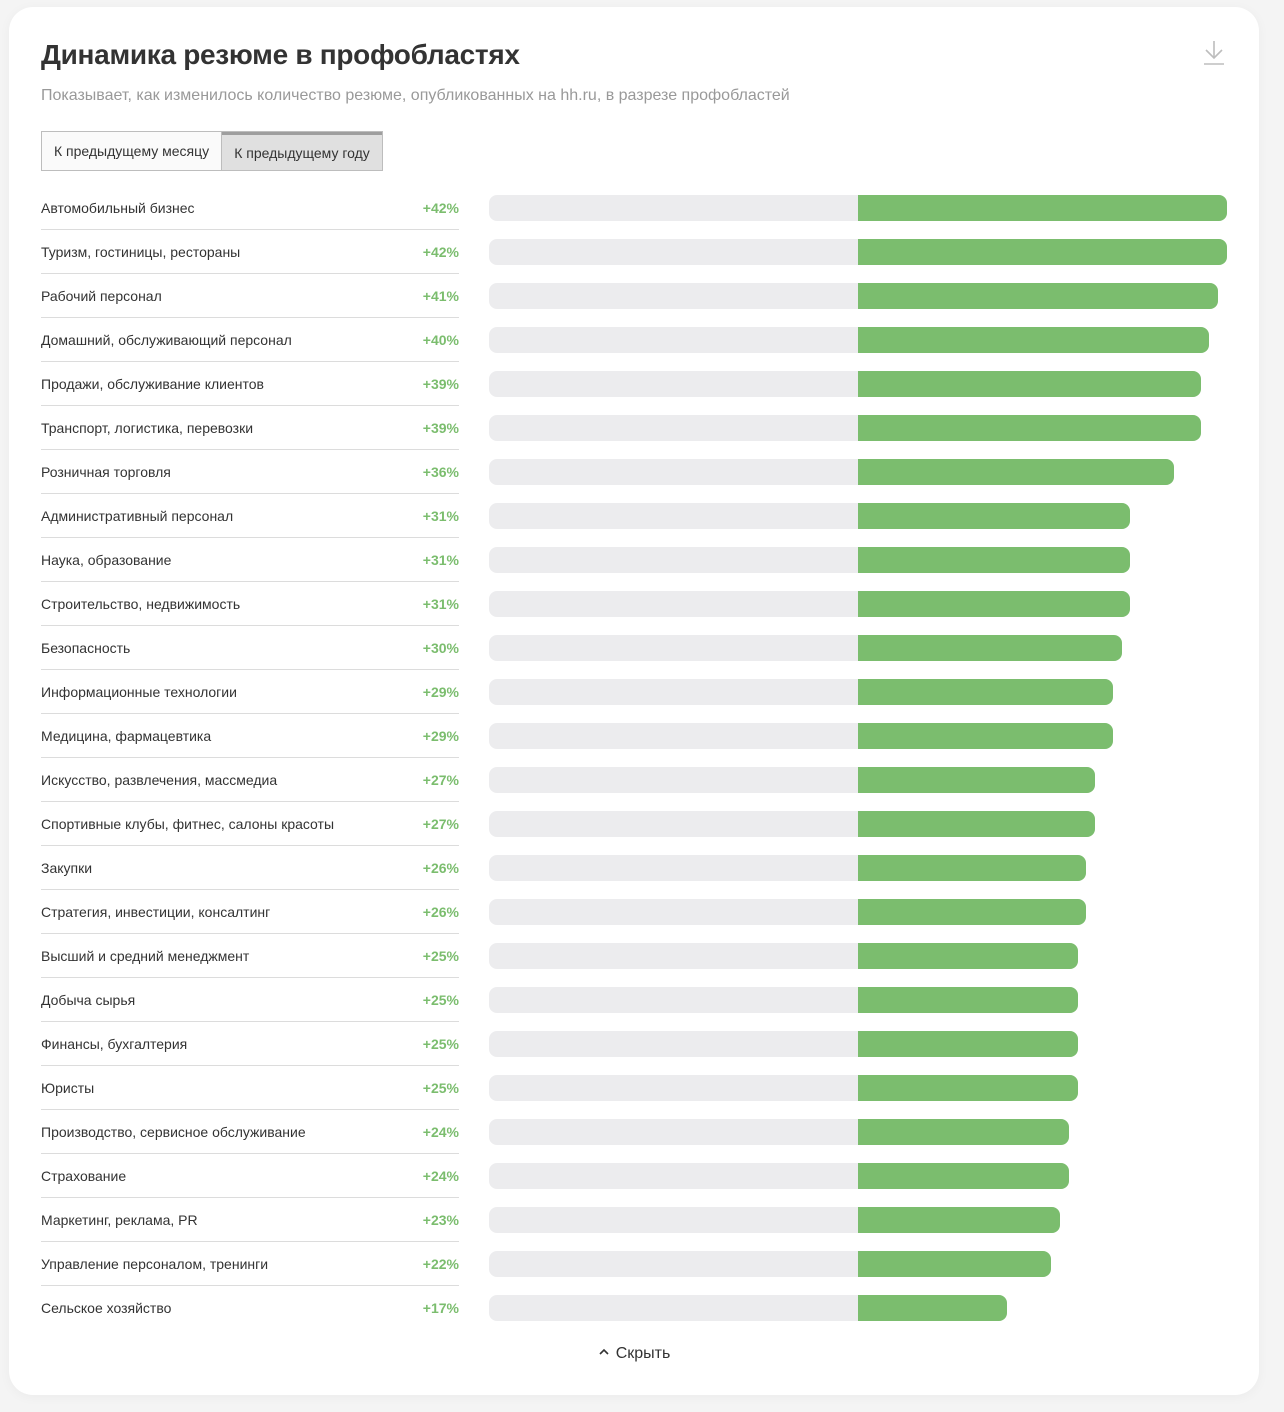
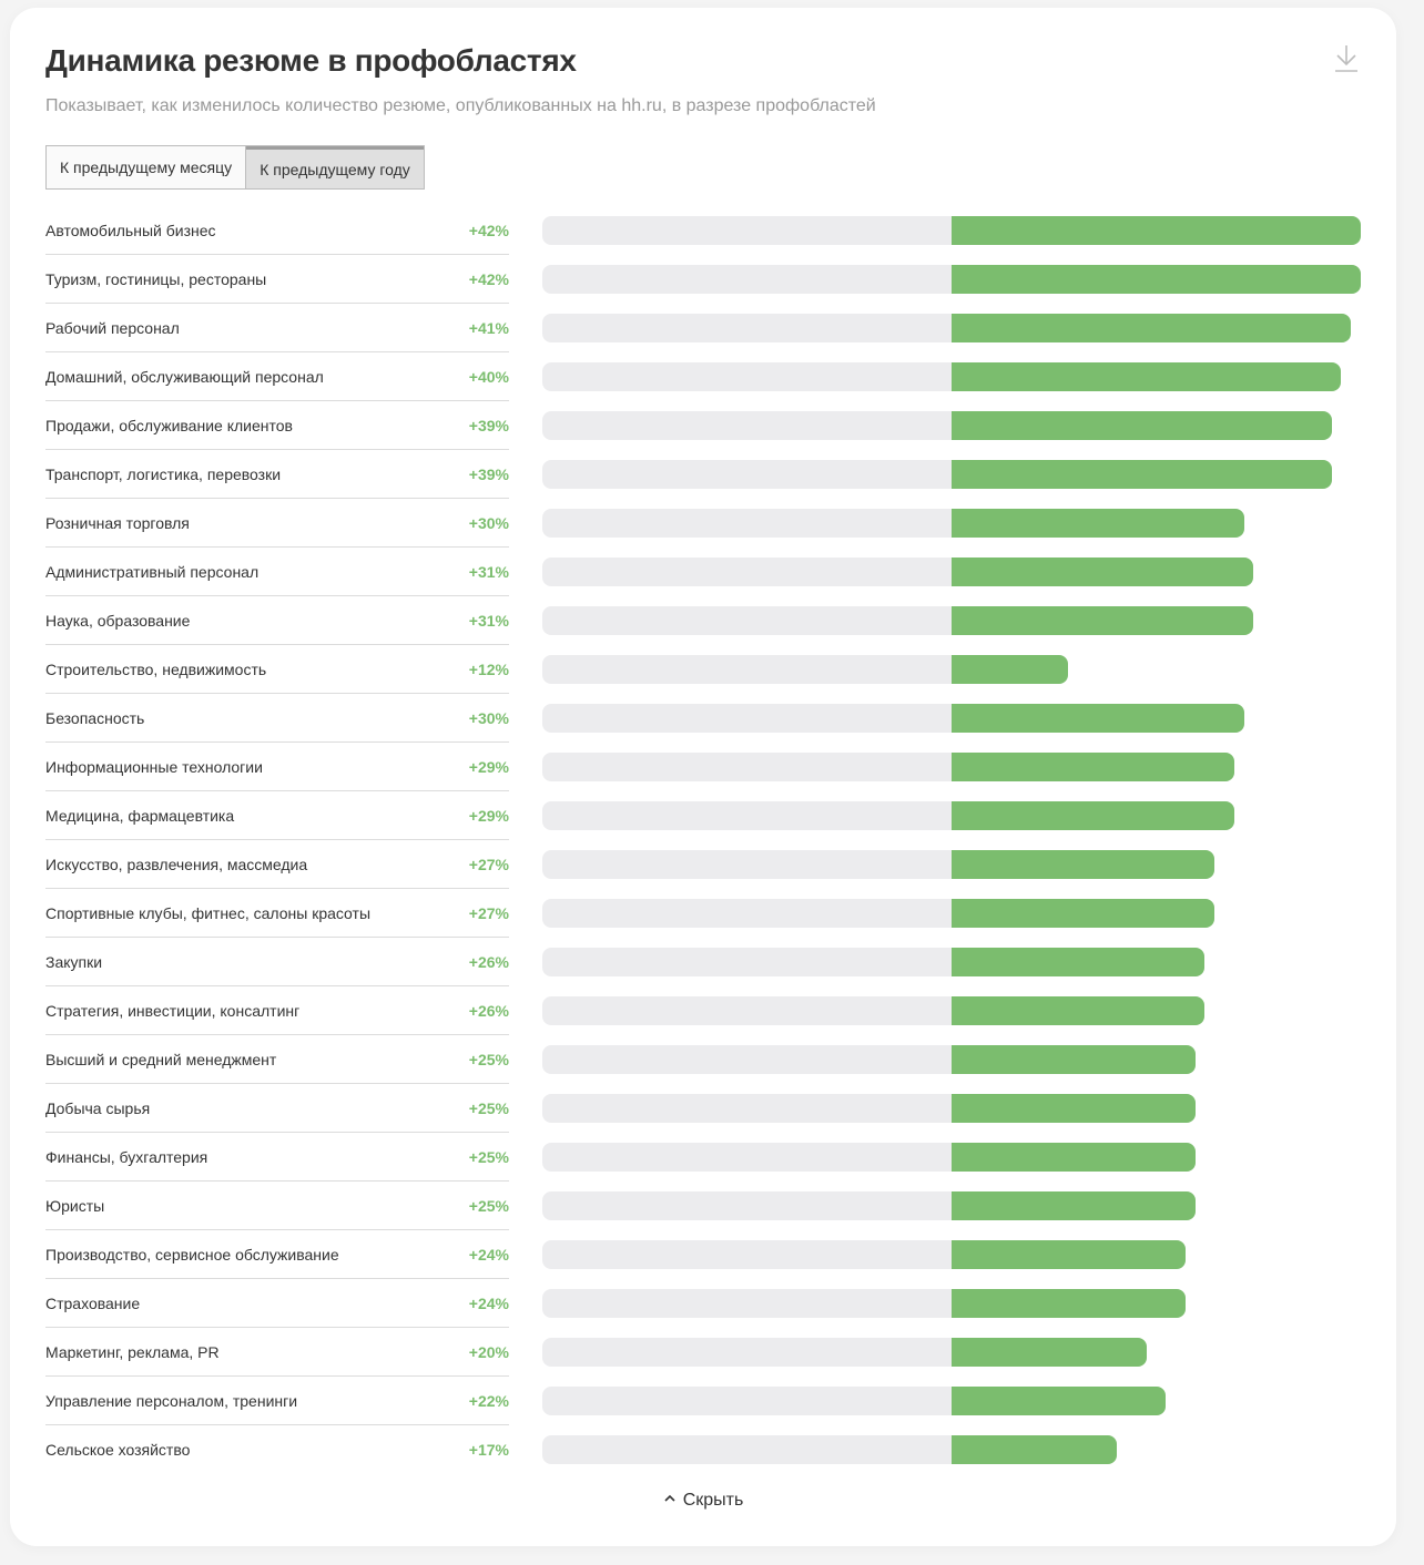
Розничная торговля: +36% -> +30%
Строительство, недвижимость: +31% -> +12%
Маркетинг, реклама, PR: +23% -> +20%
